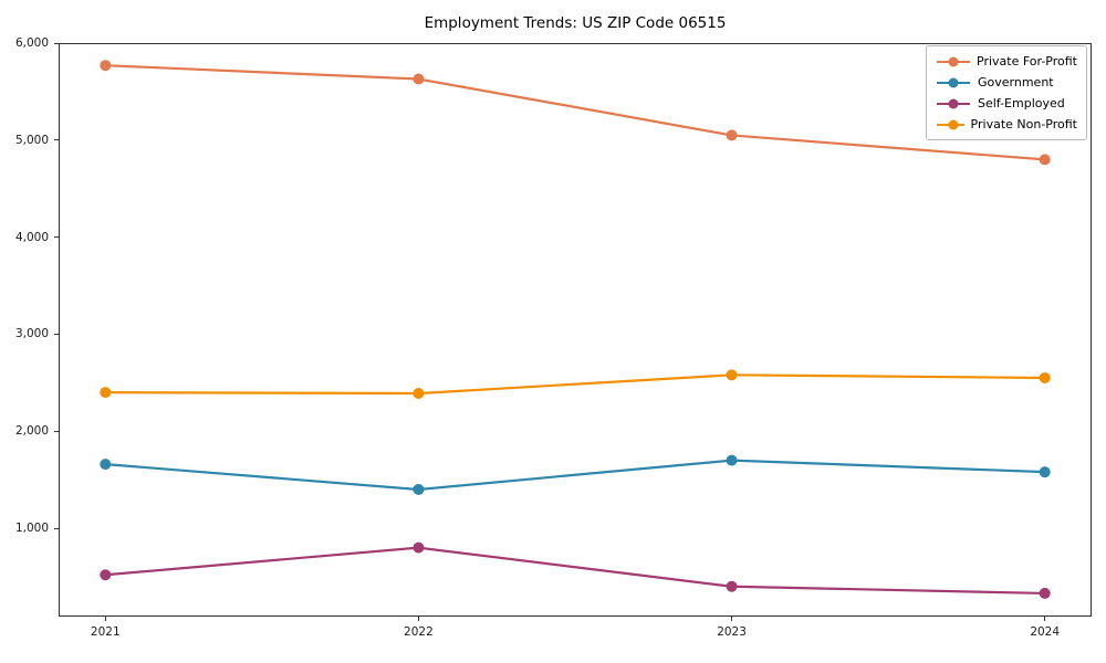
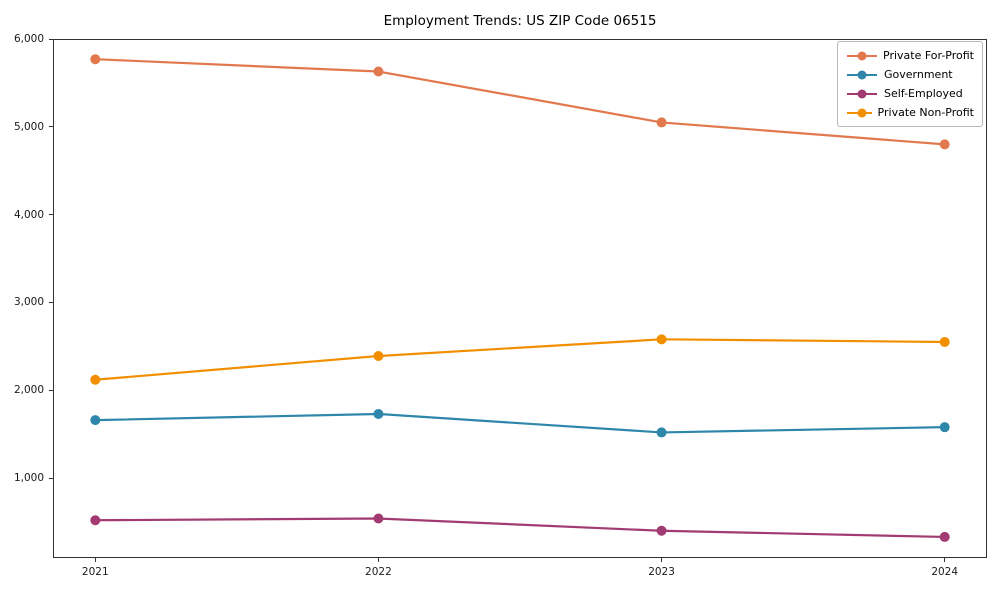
Private Non-Profit/2021: 2400 -> 2100
Government/2022: 1400 -> 1700
Self-Employed/2022: 800 -> 500
Government/2023: 1700 -> 1500
